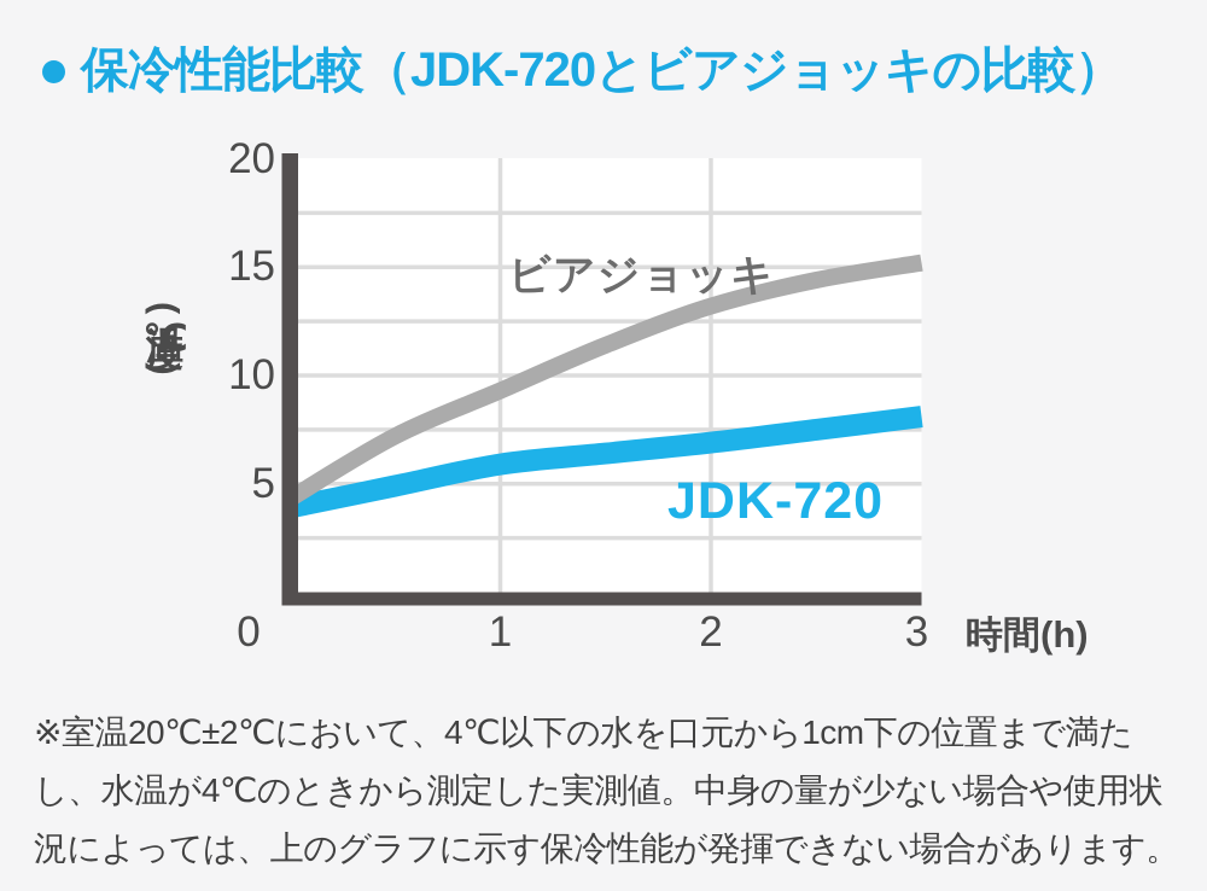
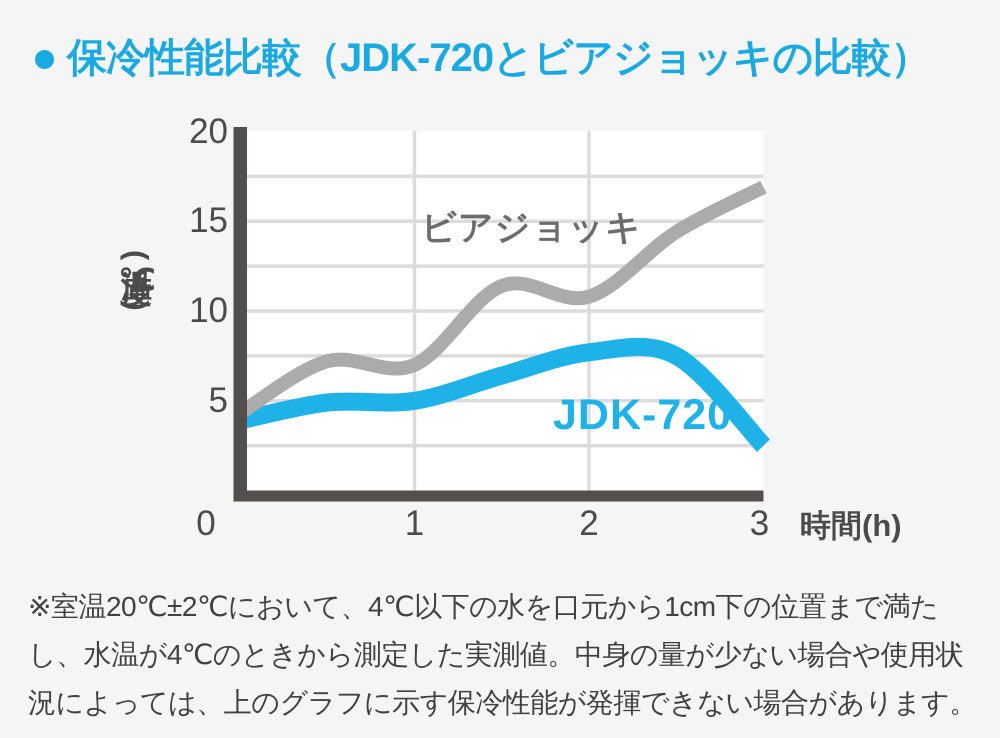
ビアジョッキ/1: 9.3 -> 7.0
JDK-720/1: 5.9 -> 5.0
ビアジョッキ/2: 13.2 -> 10.8
JDK-720/2: 6.9 -> 7.7
ビアジョッキ/3: 15.2 -> 16.9
JDK-720/3: 8.1 -> 2.5
